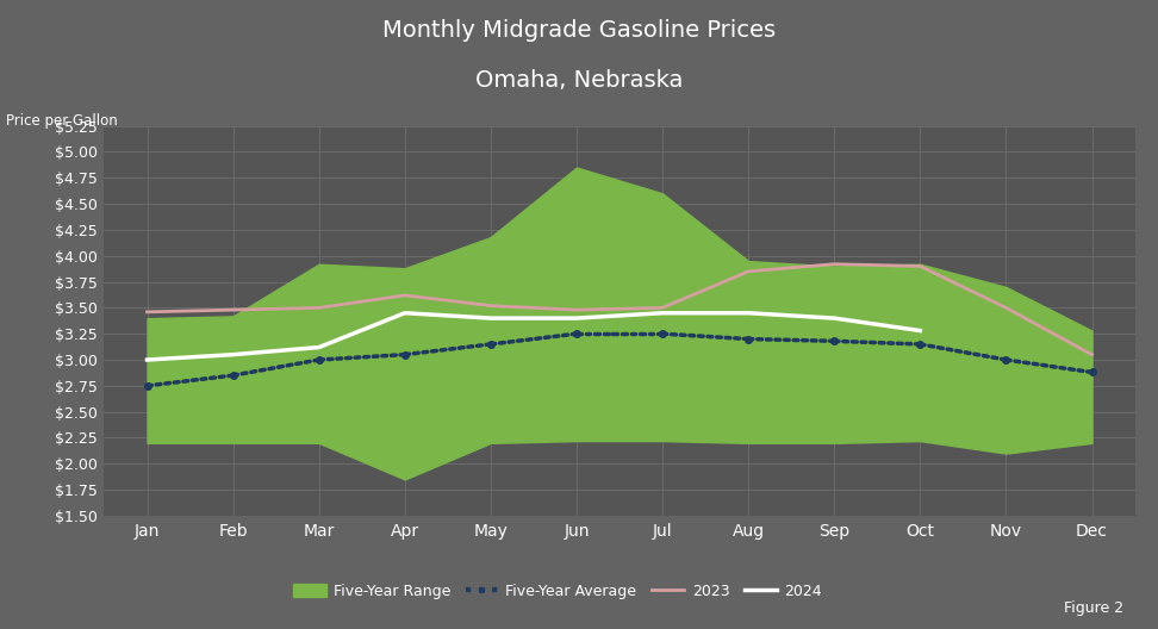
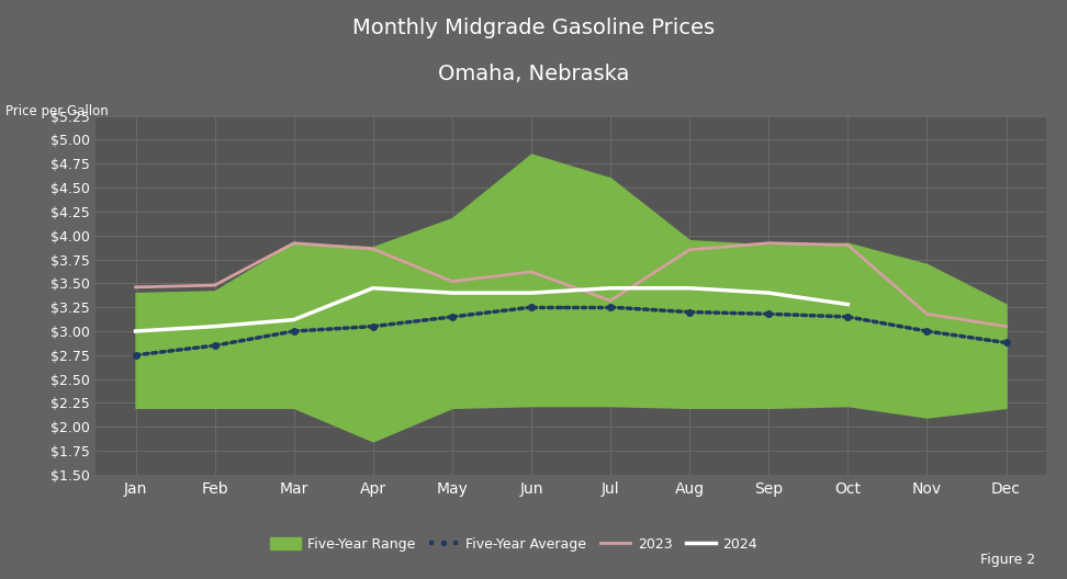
2023/Mar: $3.50 -> $3.92
2023/Apr: $3.62 -> $3.86
2023/Jun: $3.48 -> $3.62
2023/Jul: $3.50 -> $3.32
2023/Nov: $3.50 -> $3.18
